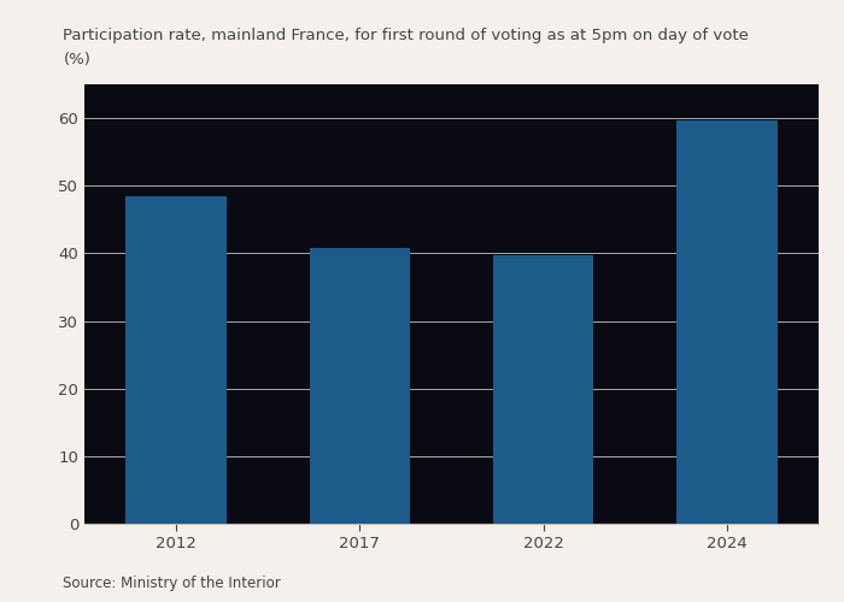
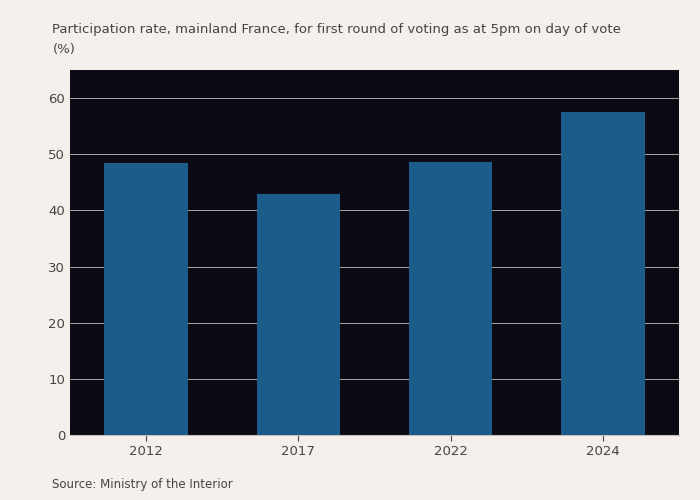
2017: 40.8 -> 43.0
2022: 39.7 -> 48.6
2024: 59.7 -> 57.6
